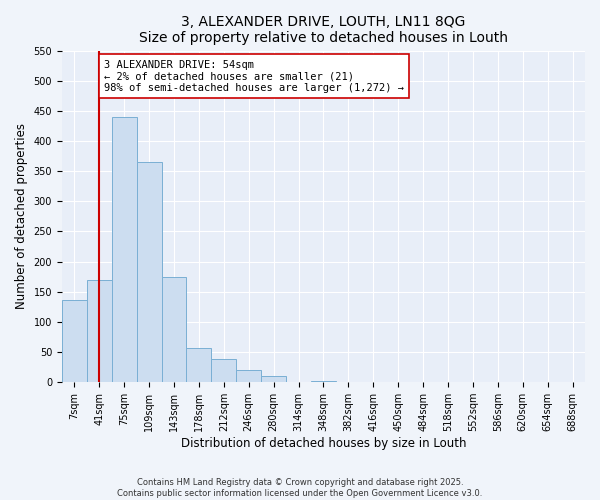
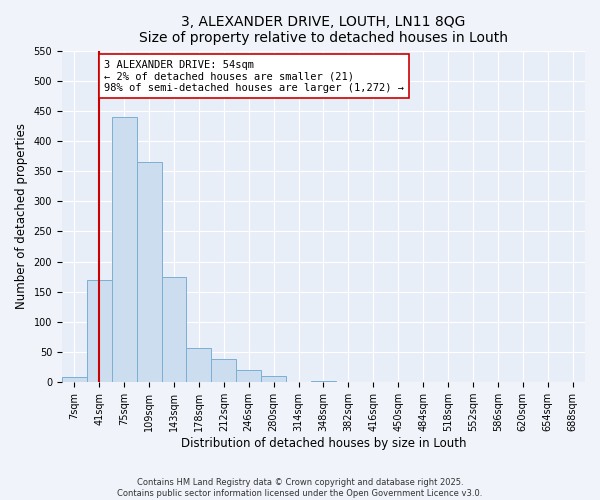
7sqm: 136 -> 8
